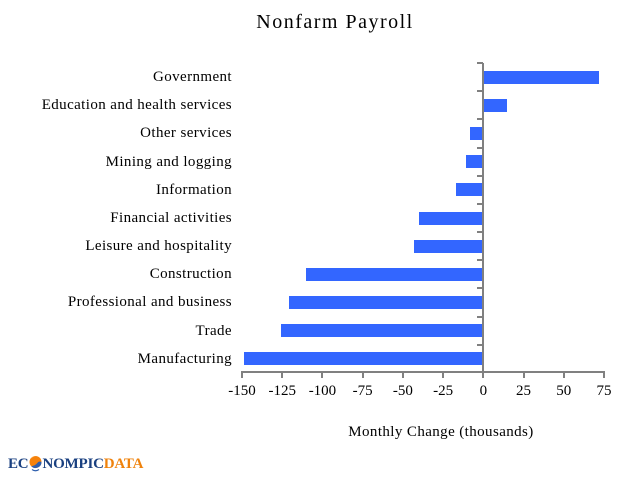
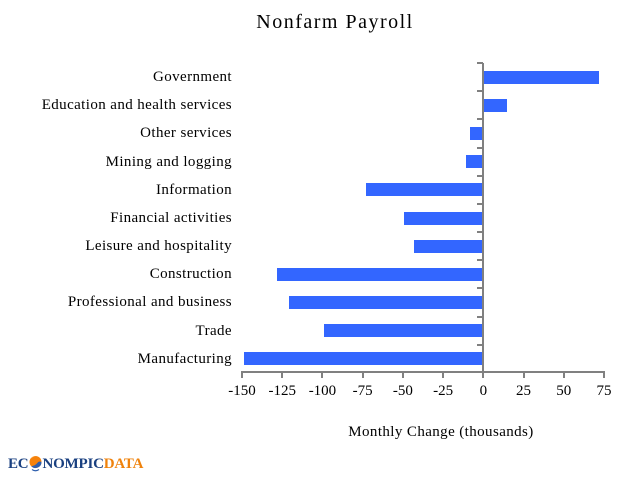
Information: -17 -> -73
Financial activities: -40 -> -49
Construction: -110 -> -128
Trade: -126 -> -99
